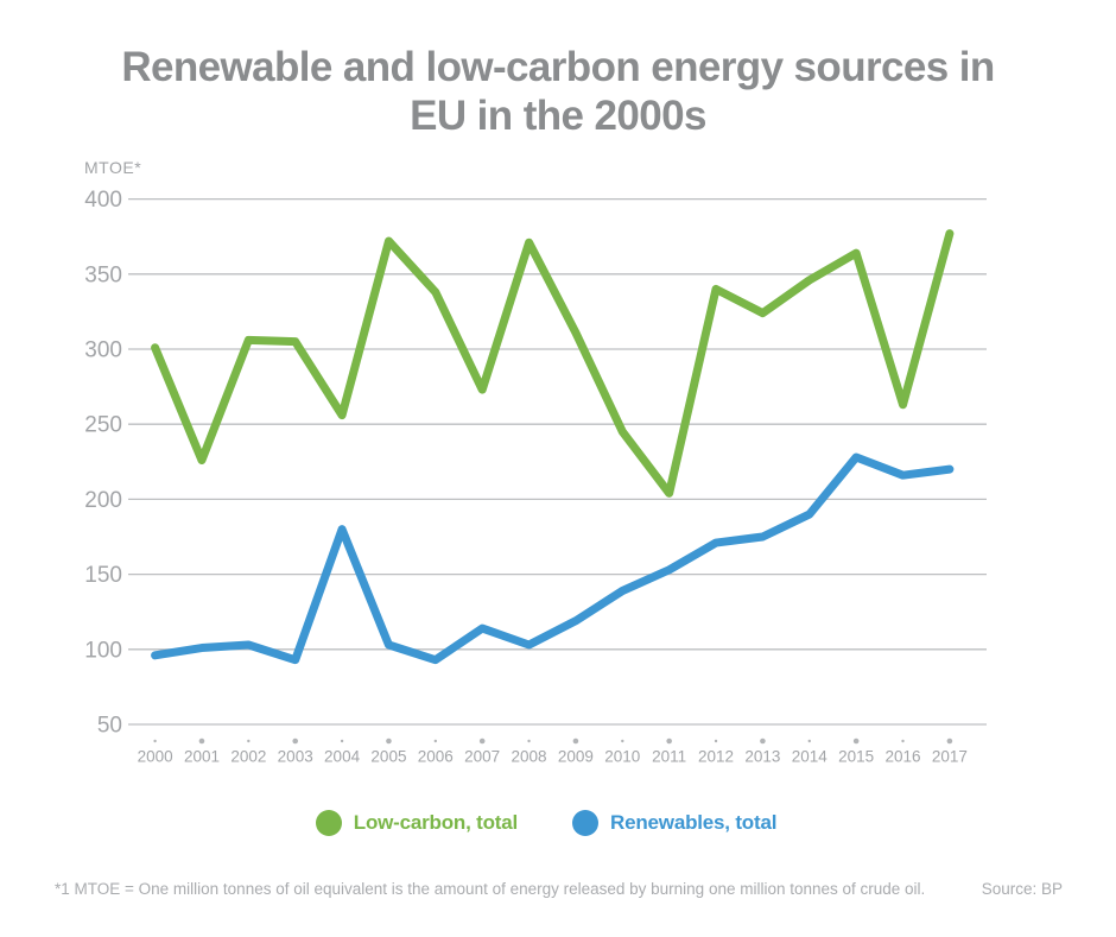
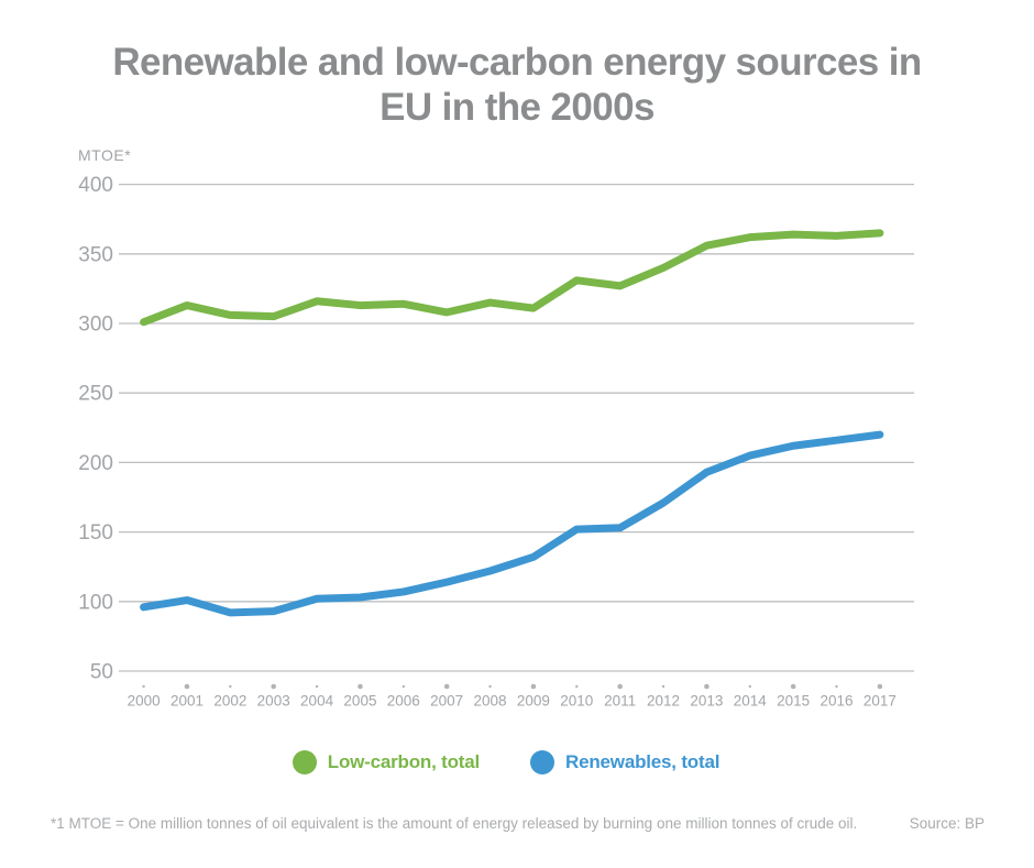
Low-carbon, total/2001: 226 -> 313
Renewables, total/2002: 103 -> 92
Low-carbon, total/2004: 256 -> 316
Renewables, total/2004: 180 -> 102
Low-carbon, total/2005: 372 -> 313
Low-carbon, total/2006: 338 -> 314
Renewables, total/2006: 93 -> 107
Low-carbon, total/2007: 273 -> 308
Low-carbon, total/2008: 371 -> 315
Renewables, total/2008: 103 -> 122
Renewables, total/2009: 119 -> 132
Low-carbon, total/2010: 245 -> 331
Renewables, total/2010: 139 -> 152
Low-carbon, total/2011: 204 -> 327
Low-carbon, total/2013: 324 -> 356
Renewables, total/2013: 175 -> 193
Low-carbon, total/2014: 346 -> 362
Renewables, total/2014: 190 -> 205
Renewables, total/2015: 228 -> 212
Low-carbon, total/2016: 263 -> 363
Low-carbon, total/2017: 377 -> 365
